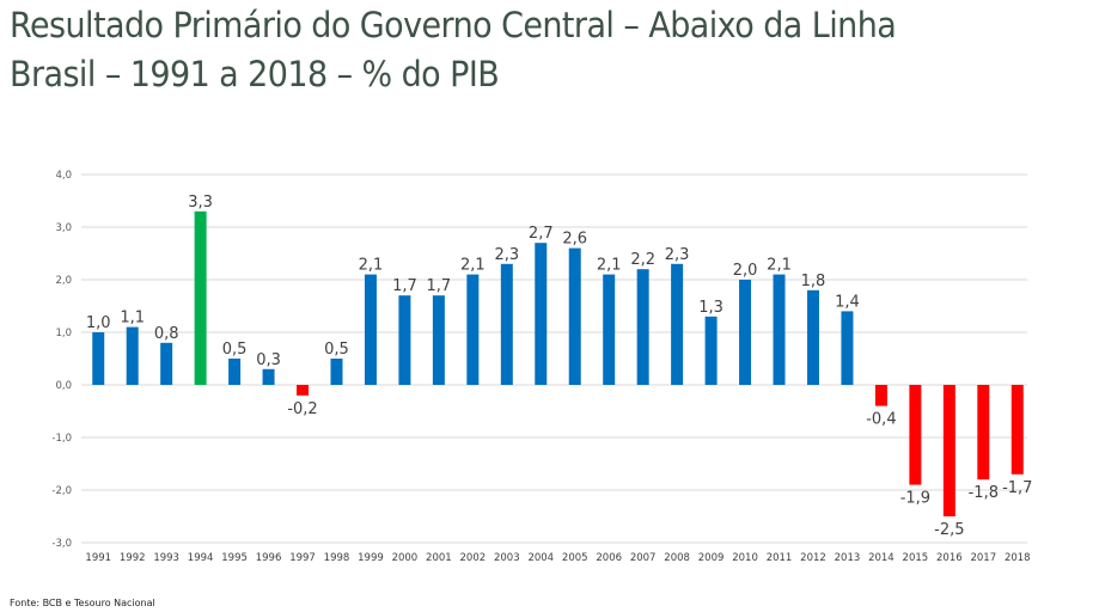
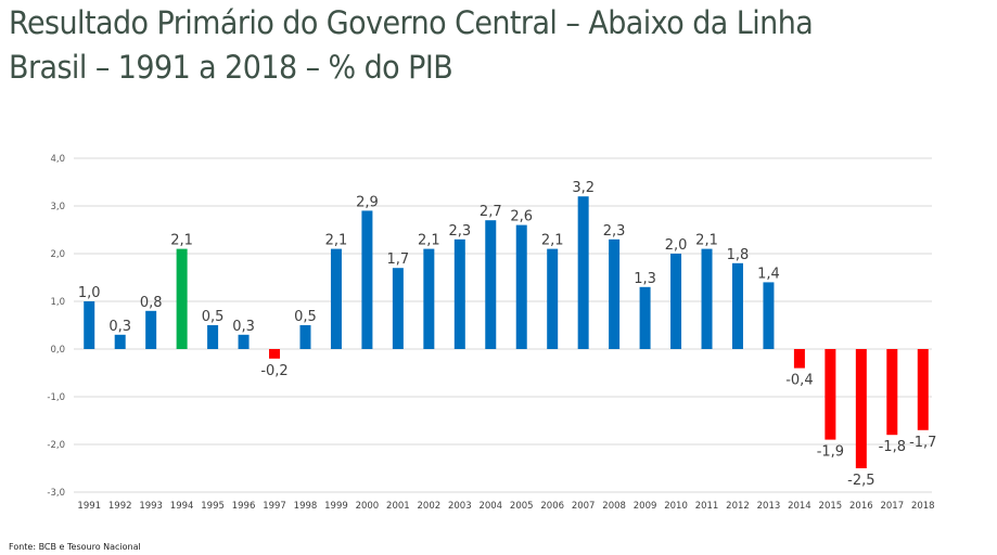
1992: 1,1 -> 0,3
1994: 3,3 -> 2,1
2000: 1,7 -> 2,9
2007: 2,2 -> 3,2
